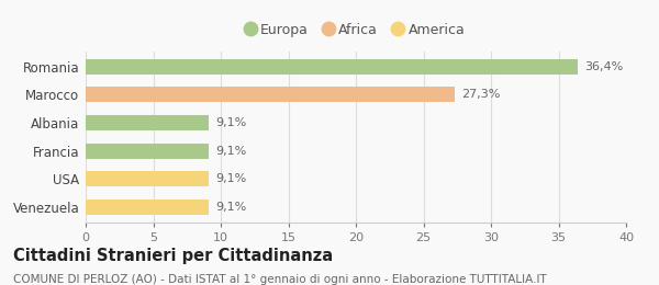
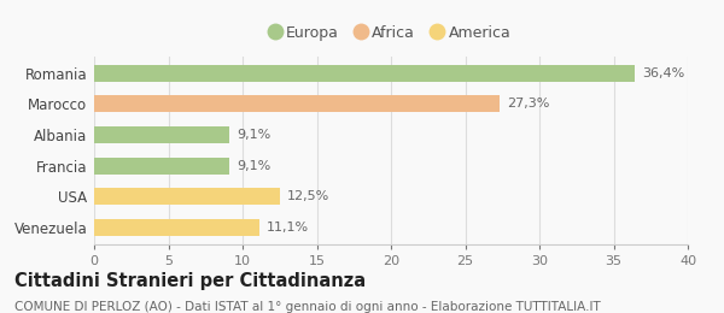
USA: 9,1% -> 12,5%
Venezuela: 9,1% -> 11,1%
